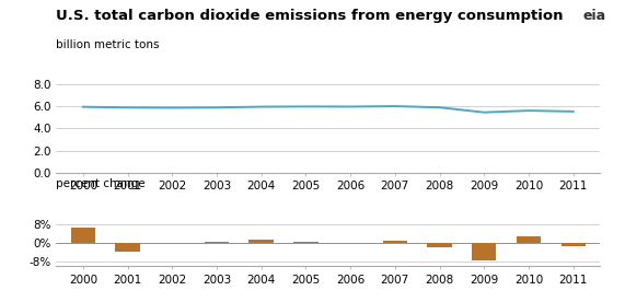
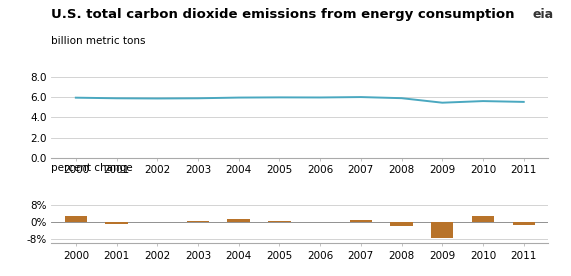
2000: 6.5% -> 2.5%
2001: -4.0% -> -1.0%
